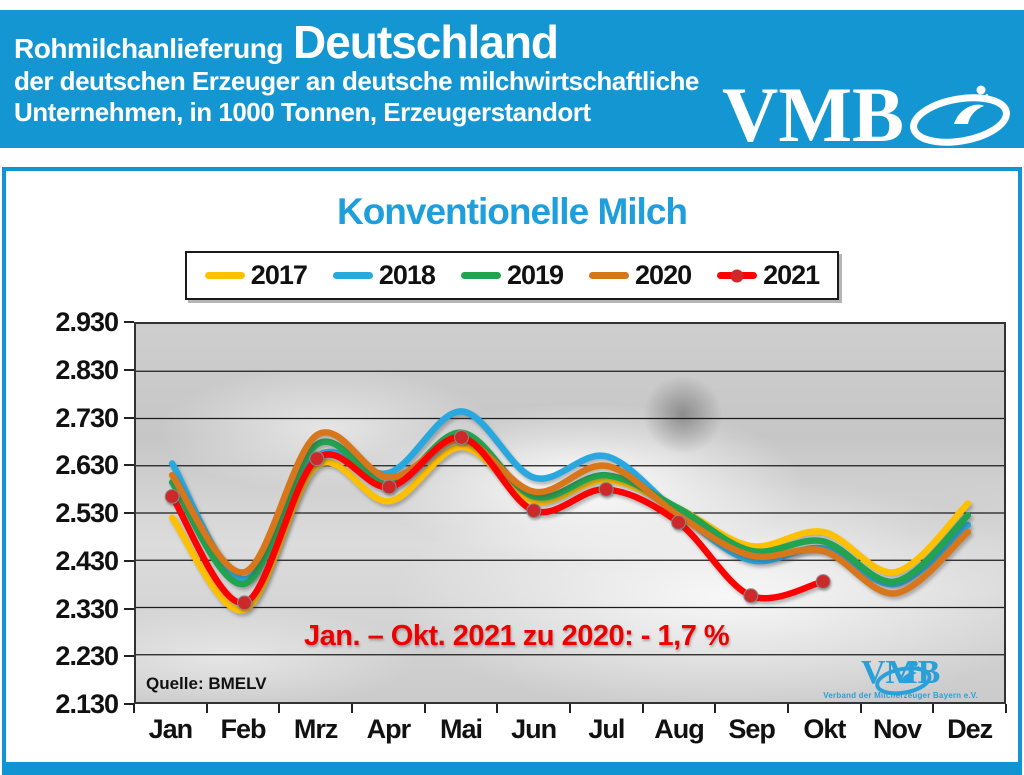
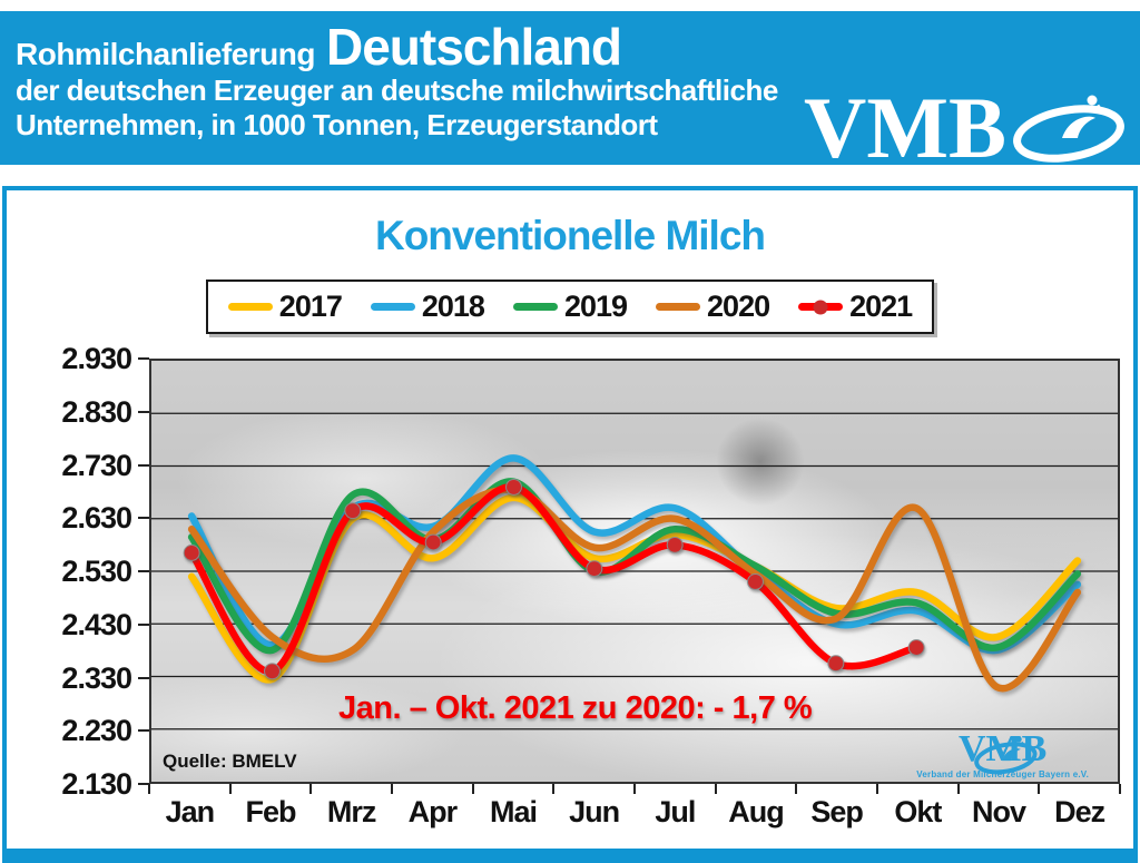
2020/Mrz: 2700 -> 2380
2019/Jun: 2560 -> 2530
2020/Okt: 2450 -> 2650
2020/Nov: 2360 -> 2310
